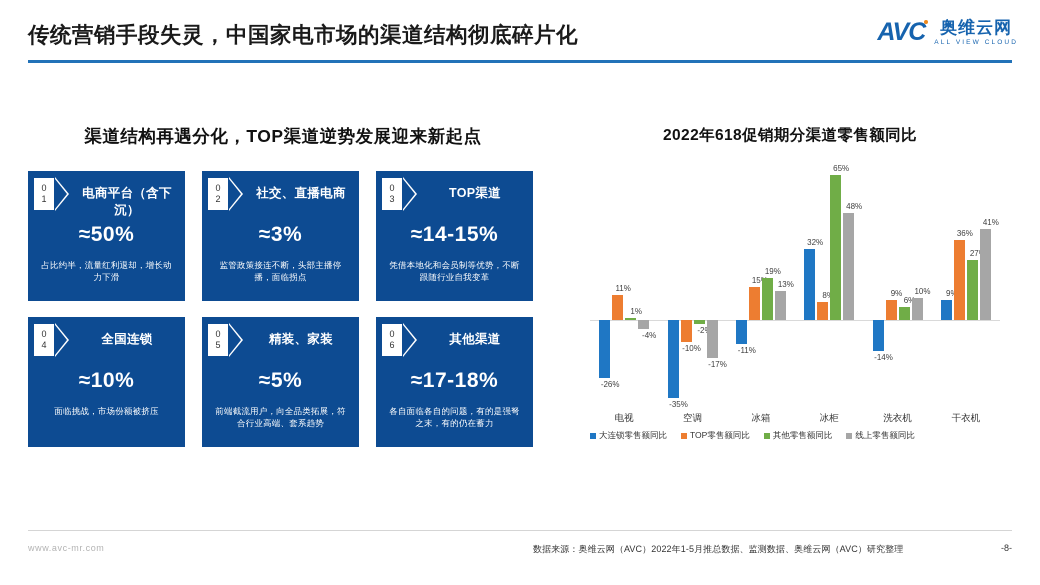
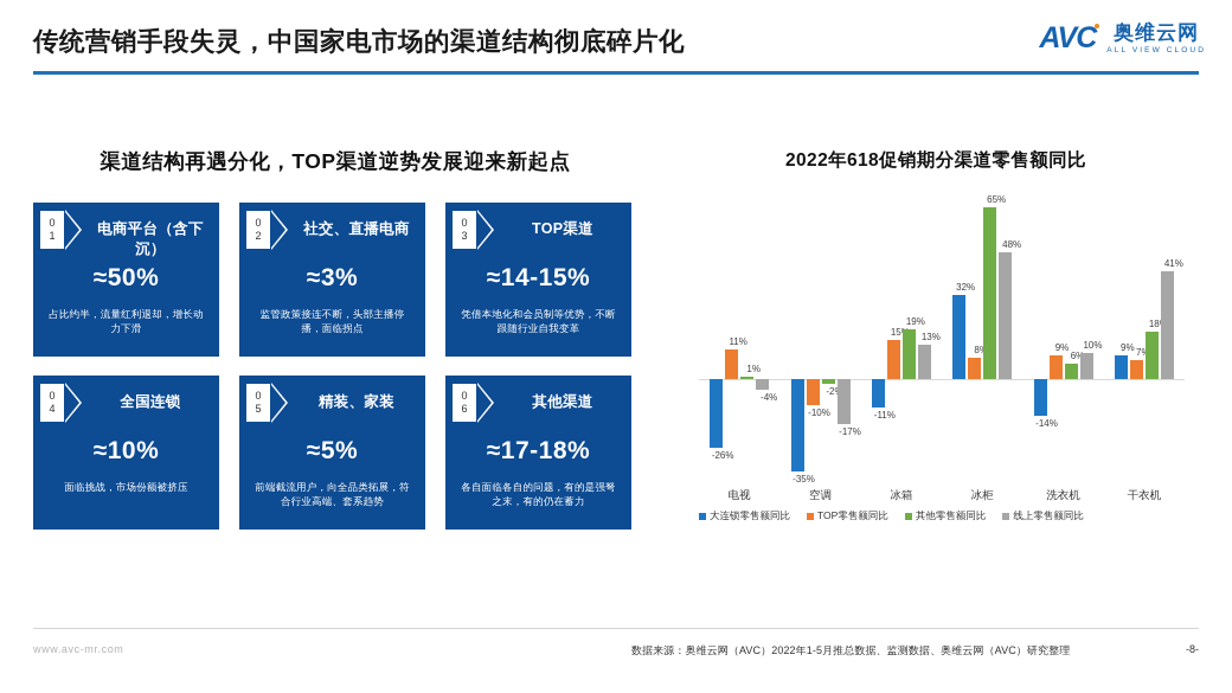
TOP零售额同比/干衣机: 36% -> 7%
其他零售额同比/干衣机: 27% -> 18%
